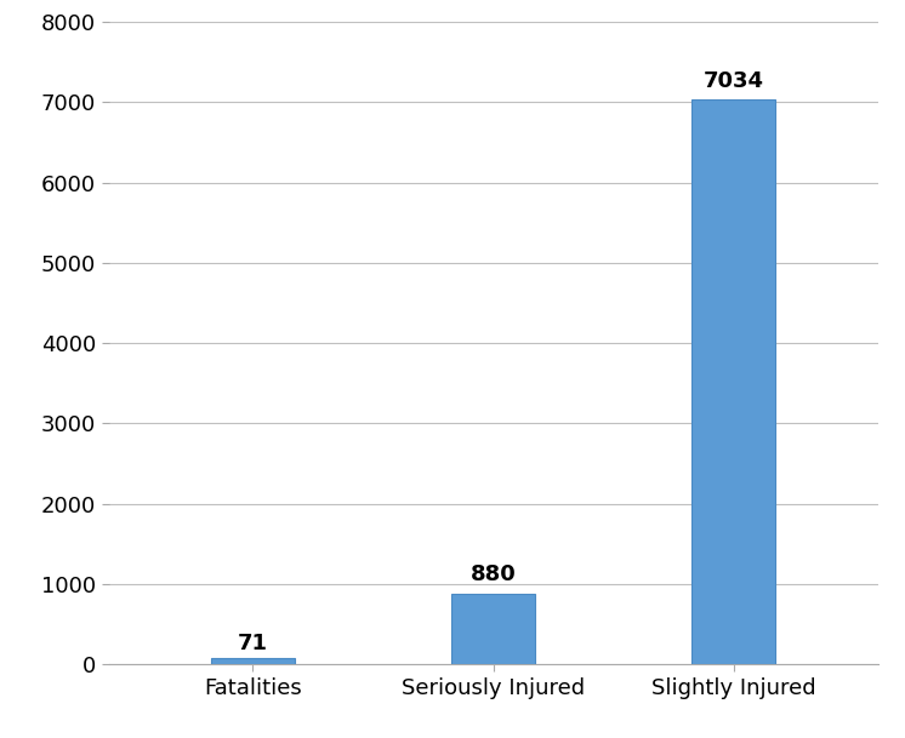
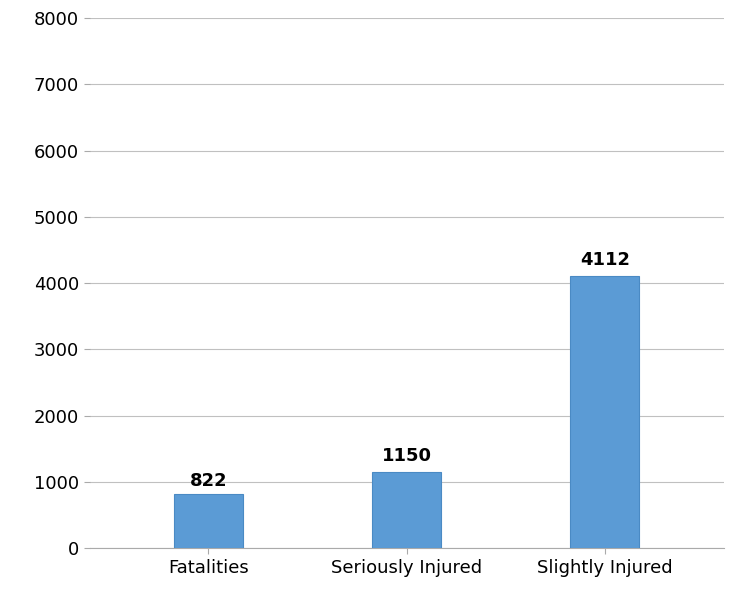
Fatalities: 71 -> 822
Seriously Injured: 880 -> 1150
Slightly Injured: 7034 -> 4112
